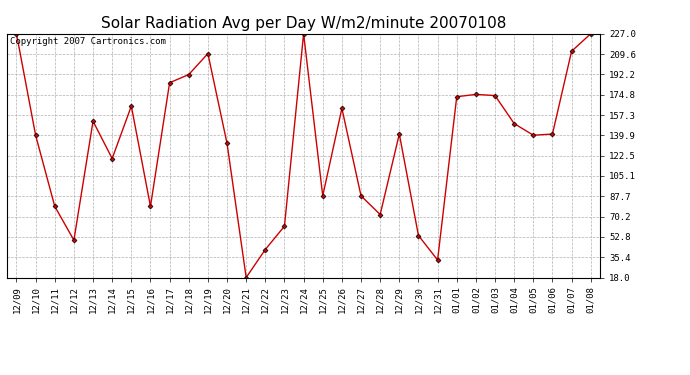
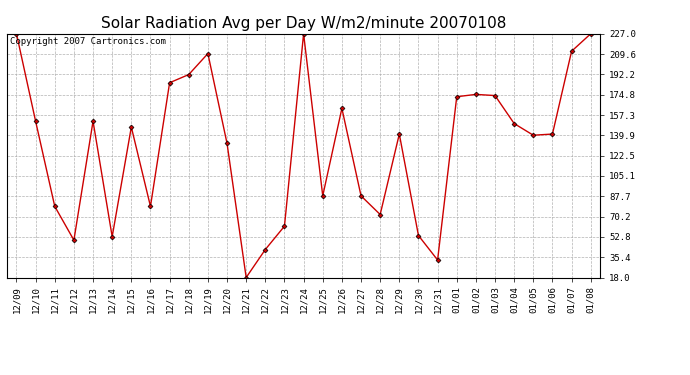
12/10: 140 -> 152
12/14: 120 -> 53
12/15: 165 -> 147
